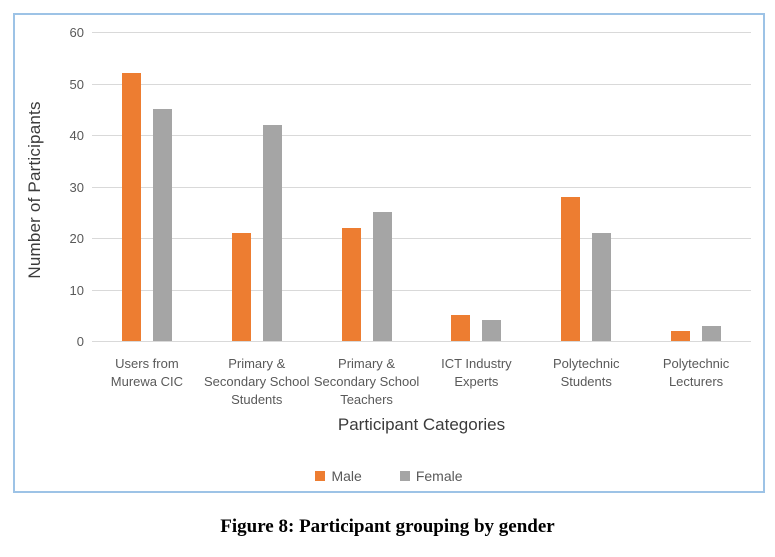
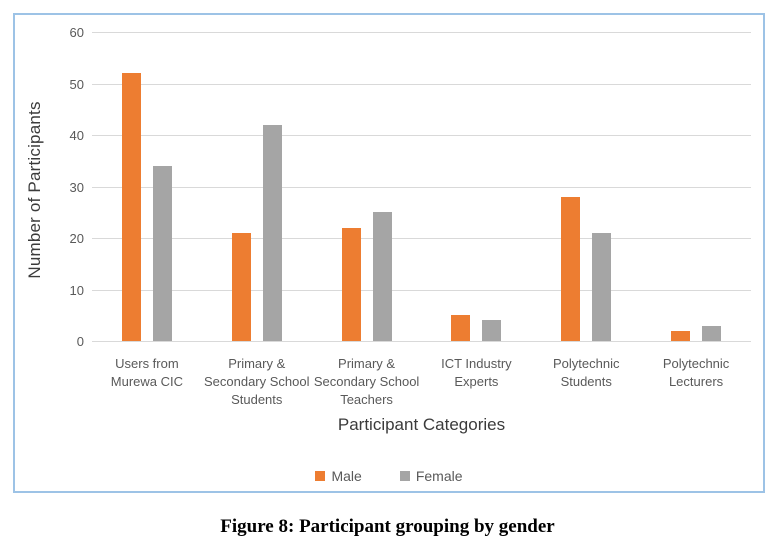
Female/Users from Murewa CIC: 45 -> 34
